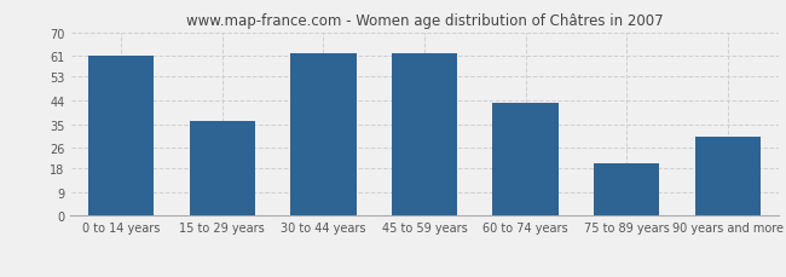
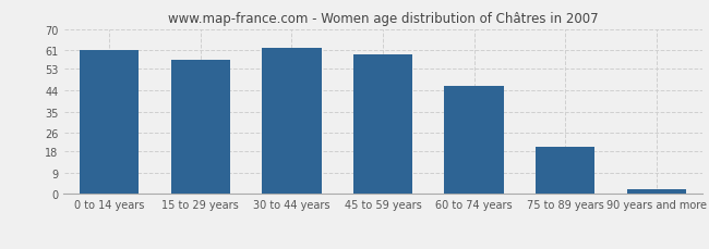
15 to 29 years: 36 -> 57
45 to 59 years: 62 -> 59
60 to 74 years: 43 -> 46
90 years and more: 30 -> 2
